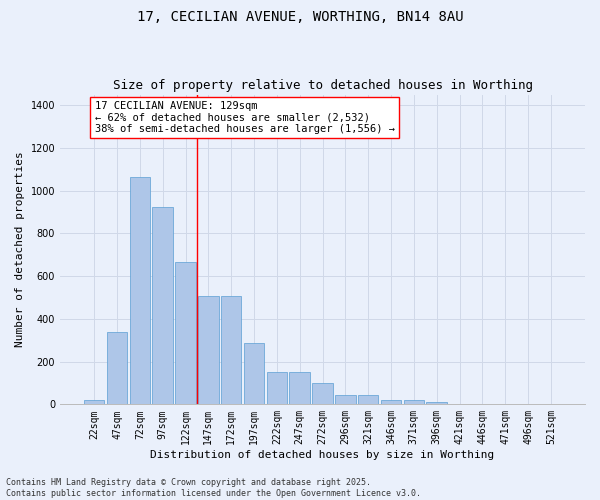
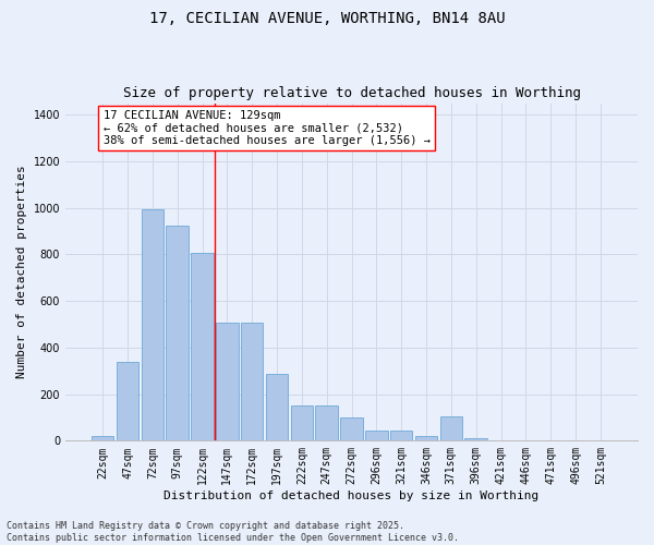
72sqm: 1065 -> 995
122sqm: 665 -> 805
371sqm: 20 -> 105
